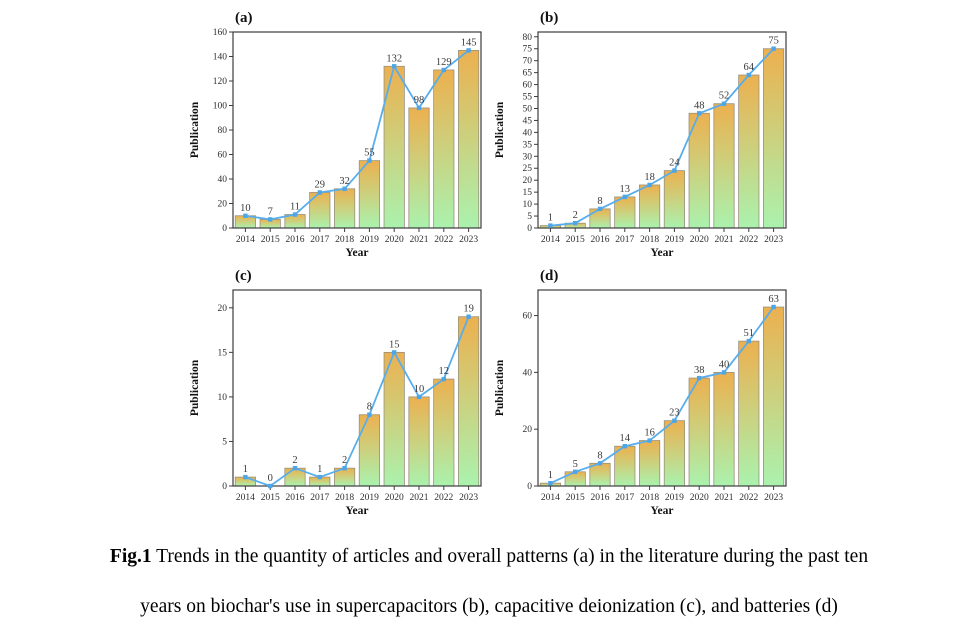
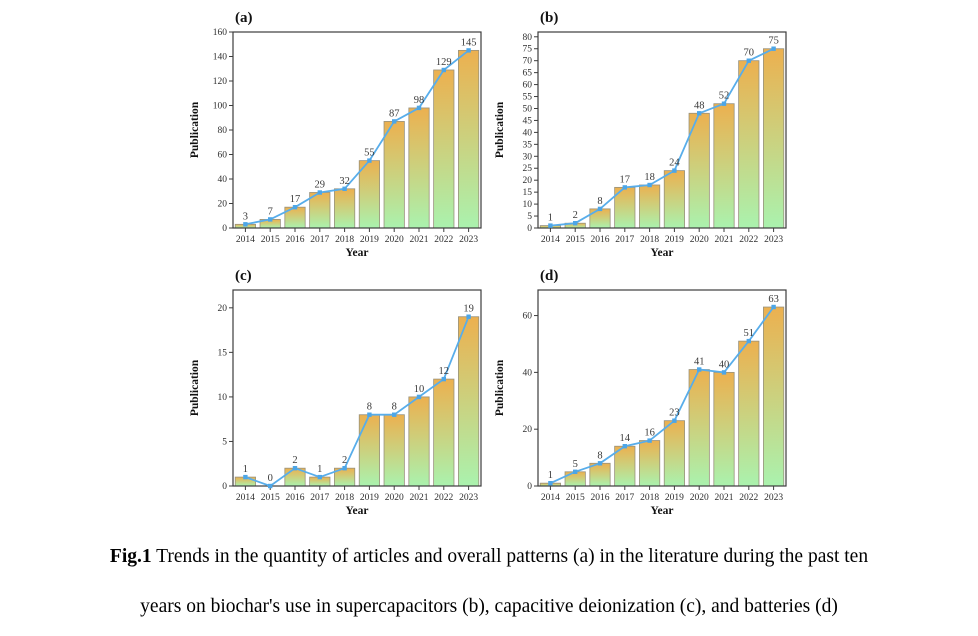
(a)/2014: 10 -> 3
(a)/2016: 11 -> 17
(a)/2020: 132 -> 87
(b)/2017: 13 -> 17
(b)/2022: 64 -> 70
(c)/2020: 15 -> 8
(d)/2020: 38 -> 41
